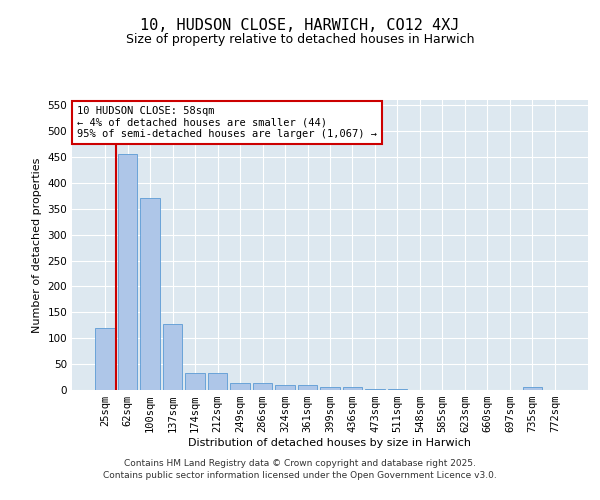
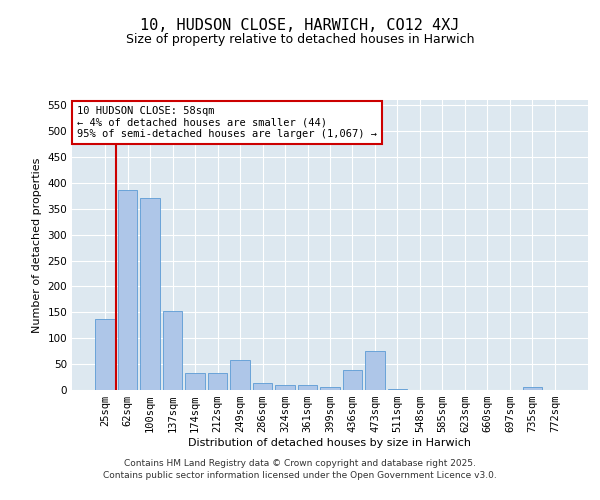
25sqm: 120 -> 138
62sqm: 455 -> 386
137sqm: 127 -> 152
249sqm: 14 -> 58
436sqm: 5 -> 38
473sqm: 1 -> 76
